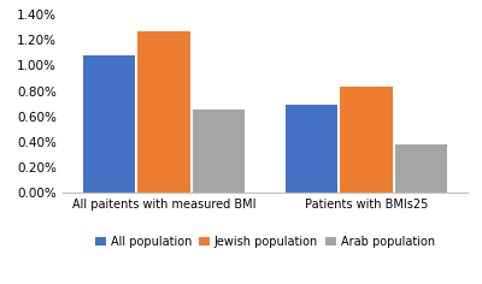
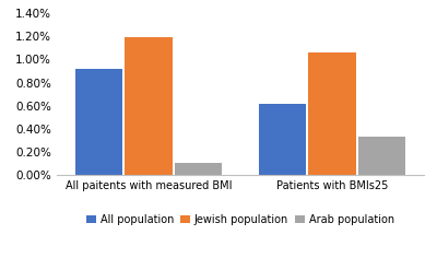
All population/All paitents with measured BMI: 1.07% -> 0.92%
Jewish population/All paitents with measured BMI: 1.26% -> 1.19%
Arab population/All paitents with measured BMI: 0.66% -> 0.11%
All population/Patients with BMIs25: 0.69% -> 0.62%
Jewish population/Patients with BMIs25: 0.83% -> 1.06%
Arab population/Patients with BMIs25: 0.39% -> 0.33%
